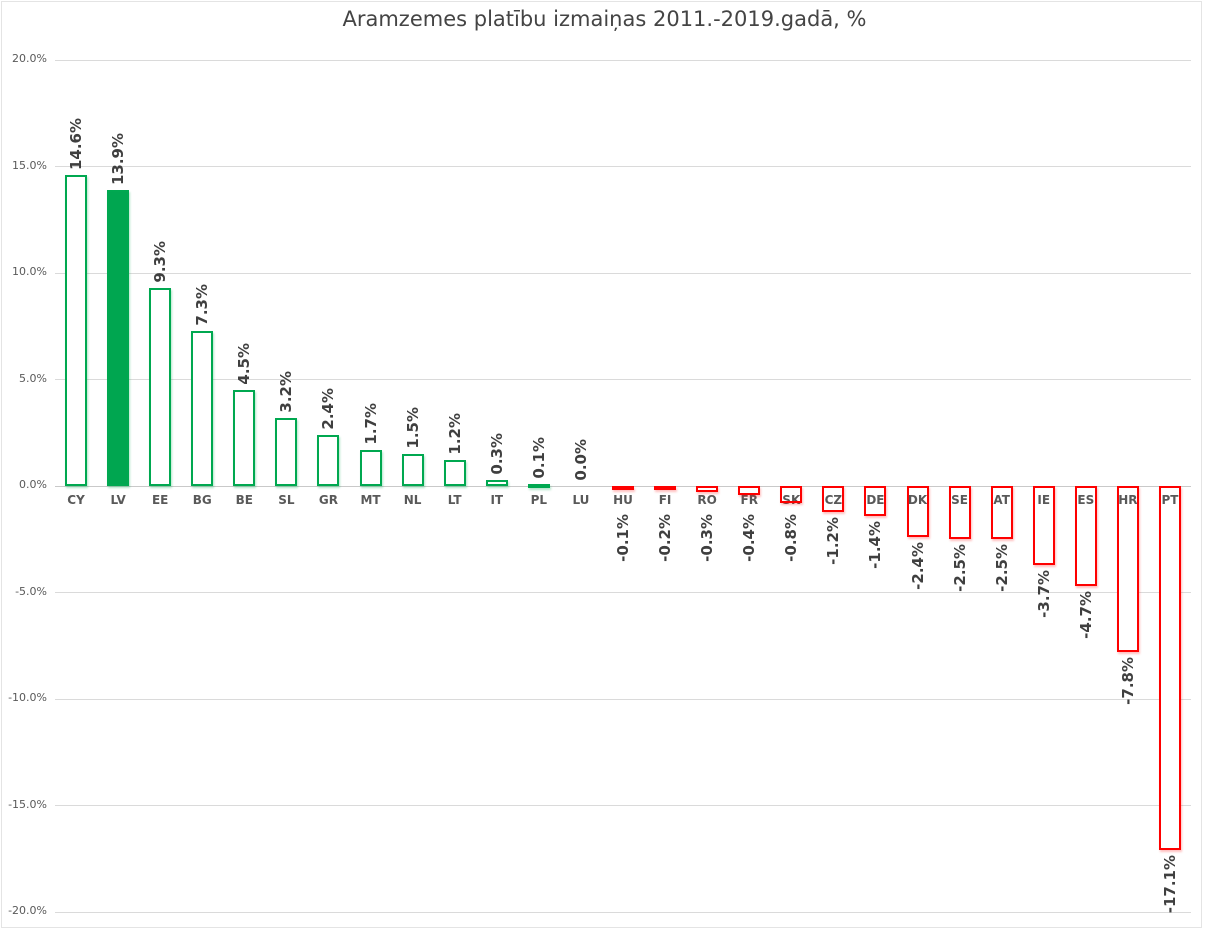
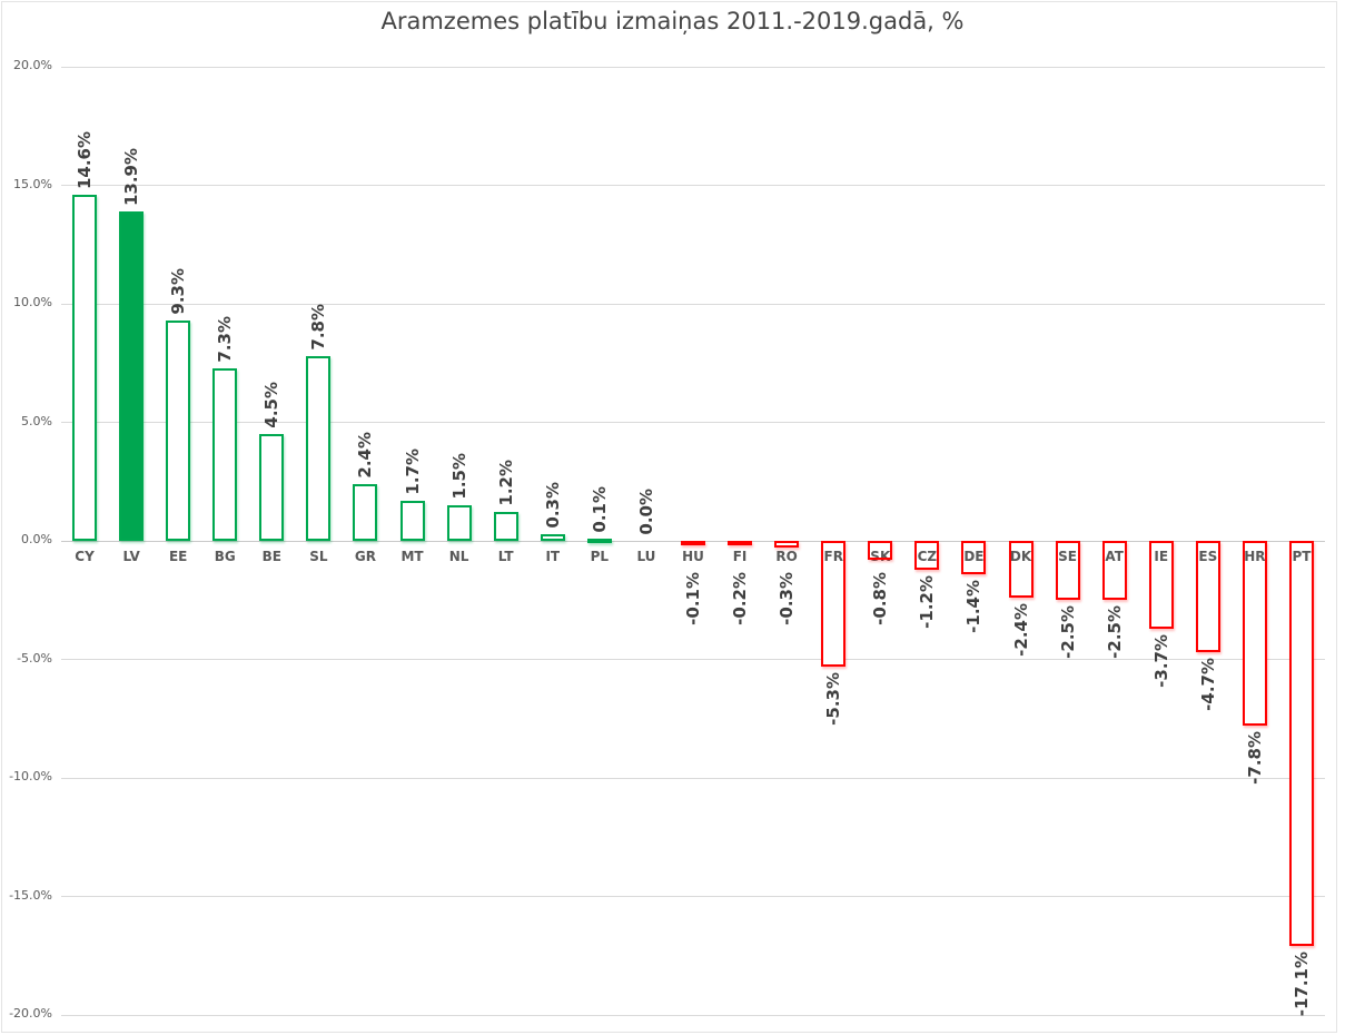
SL: 3.2% -> 7.8%
FR: -0.4% -> -5.3%
